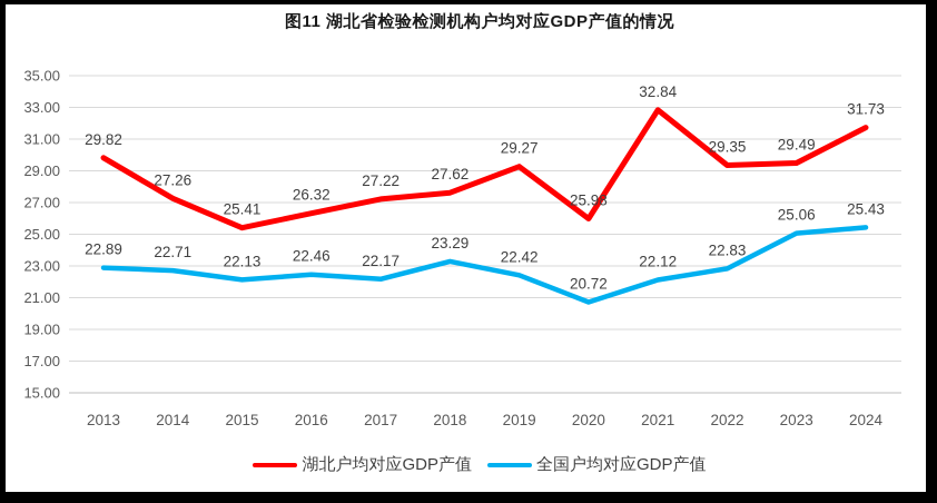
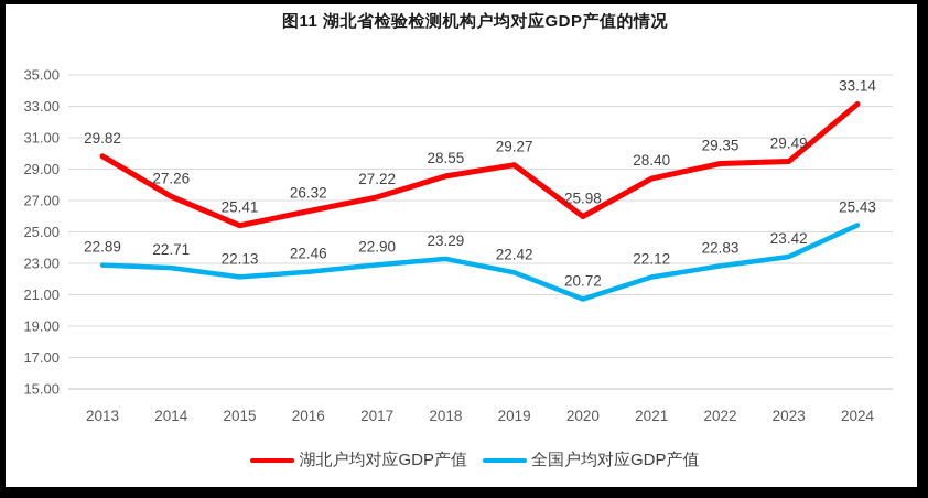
全国户均对应GDP产值/2017: 22.17 -> 22.90
湖北户均对应GDP产值/2018: 27.62 -> 28.55
湖北户均对应GDP产值/2021: 32.84 -> 28.40
全国户均对应GDP产值/2023: 25.06 -> 23.42
湖北户均对应GDP产值/2024: 31.73 -> 33.14
